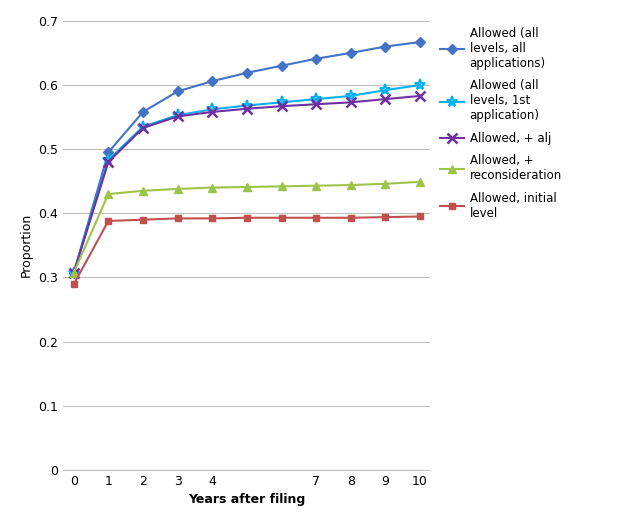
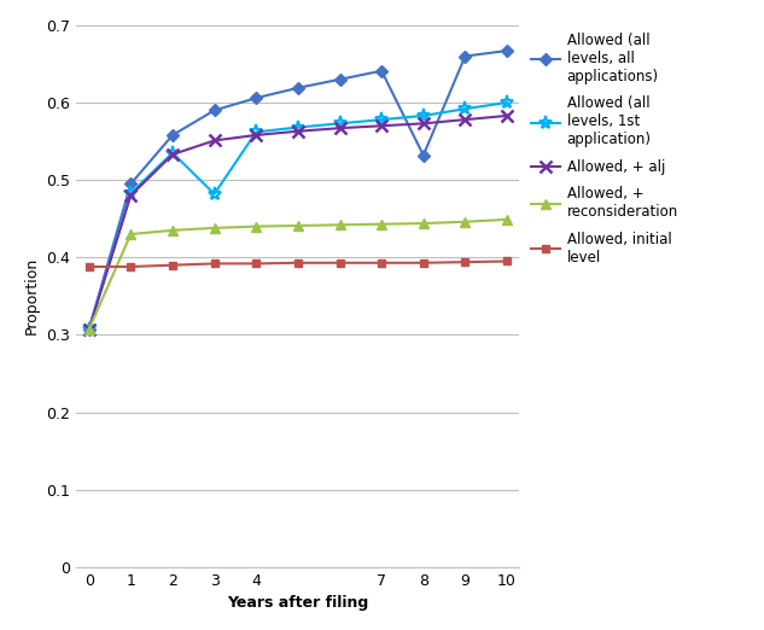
Allowed, initial level/0: 0.289 -> 0.388
Allowed (all levels, 1st application)/3: 0.553 -> 0.482
Allowed (all levels, all applications)/8: 0.650 -> 0.532
